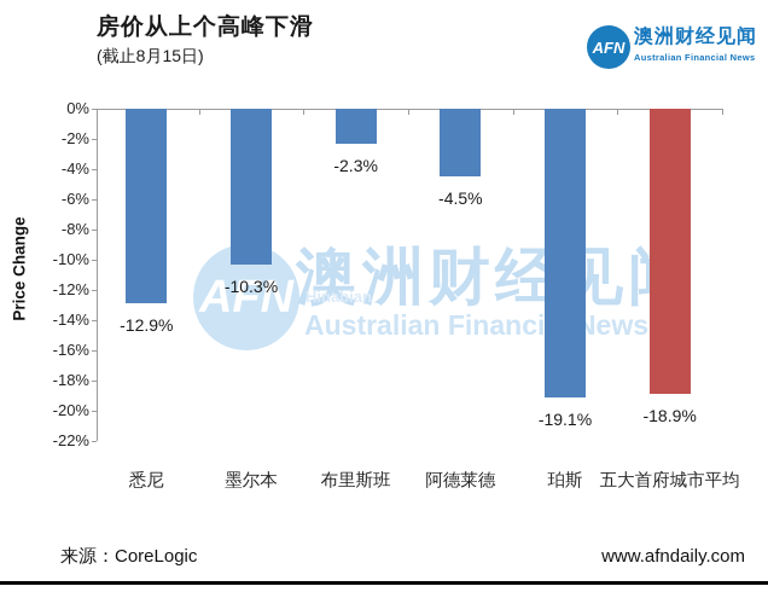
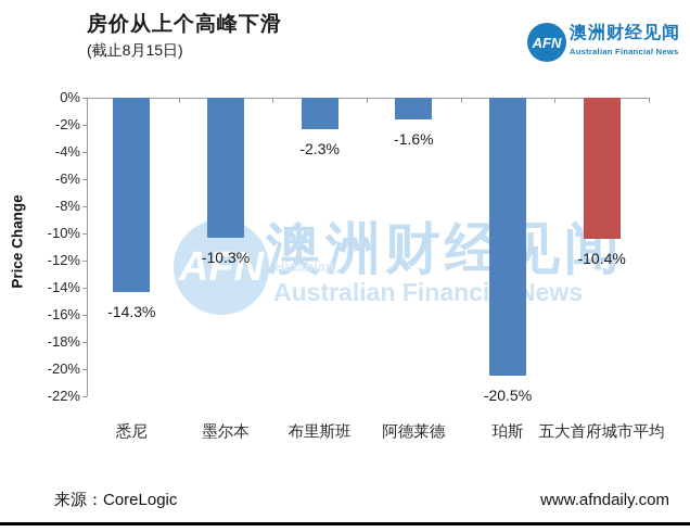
悉尼: -12.9% -> -14.3%
阿德莱德: -4.5% -> -1.6%
珀斯: -19.1% -> -20.5%
五大首府城市平均: -18.9% -> -10.4%
